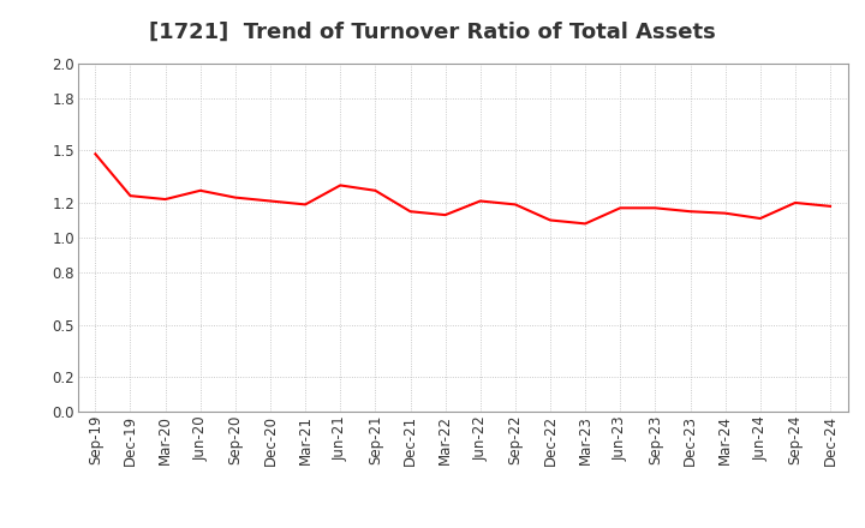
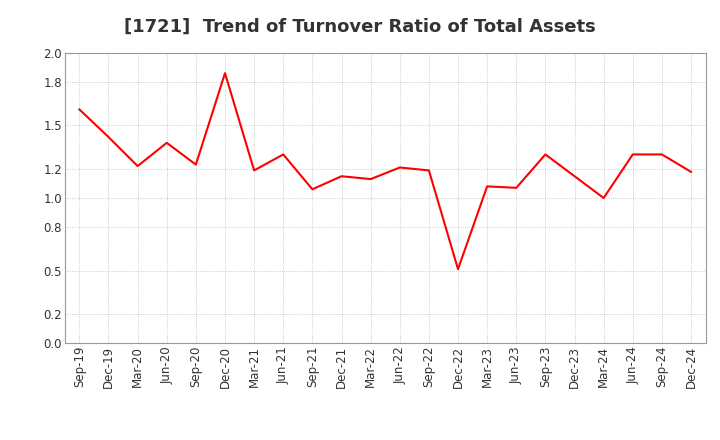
Sep-19: 1.48 -> 1.61
Dec-19: 1.24 -> 1.42
Jun-20: 1.27 -> 1.38
Dec-20: 1.21 -> 1.86
Sep-21: 1.27 -> 1.06
Dec-22: 1.10 -> 0.51
Jun-23: 1.17 -> 1.07
Sep-23: 1.17 -> 1.30
Mar-24: 1.14 -> 1.00
Jun-24: 1.11 -> 1.30
Sep-24: 1.20 -> 1.30
